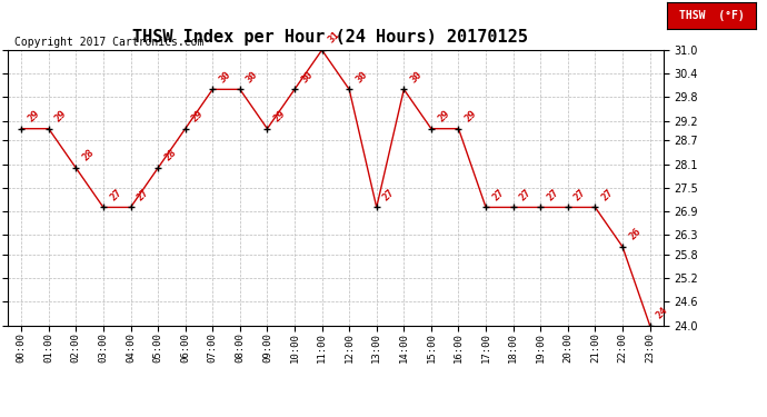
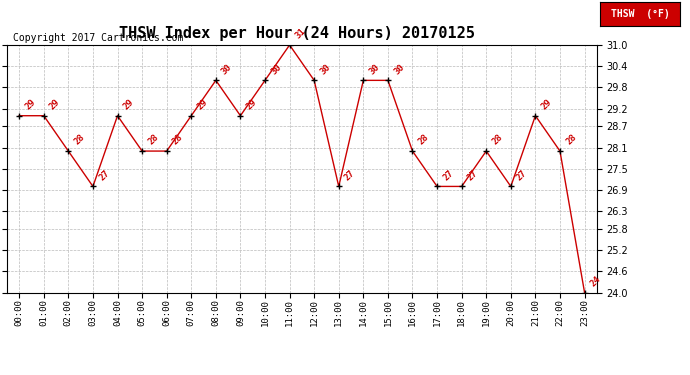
04:00: 27 -> 29
06:00: 29 -> 28
07:00: 30 -> 29
15:00: 29 -> 30
16:00: 29 -> 28
19:00: 27 -> 28
21:00: 27 -> 29
22:00: 26 -> 28
